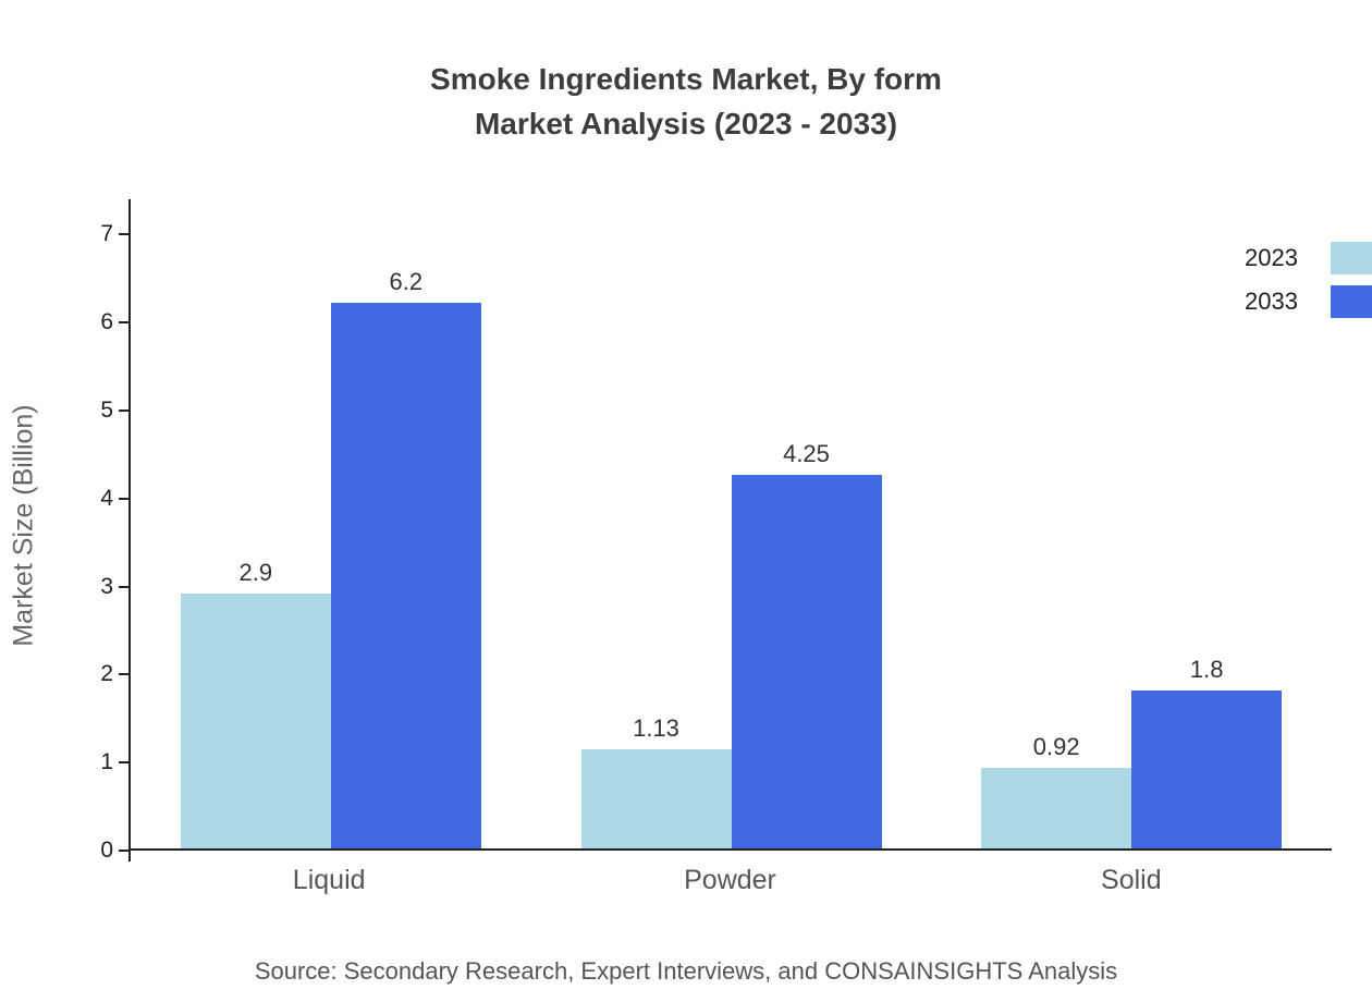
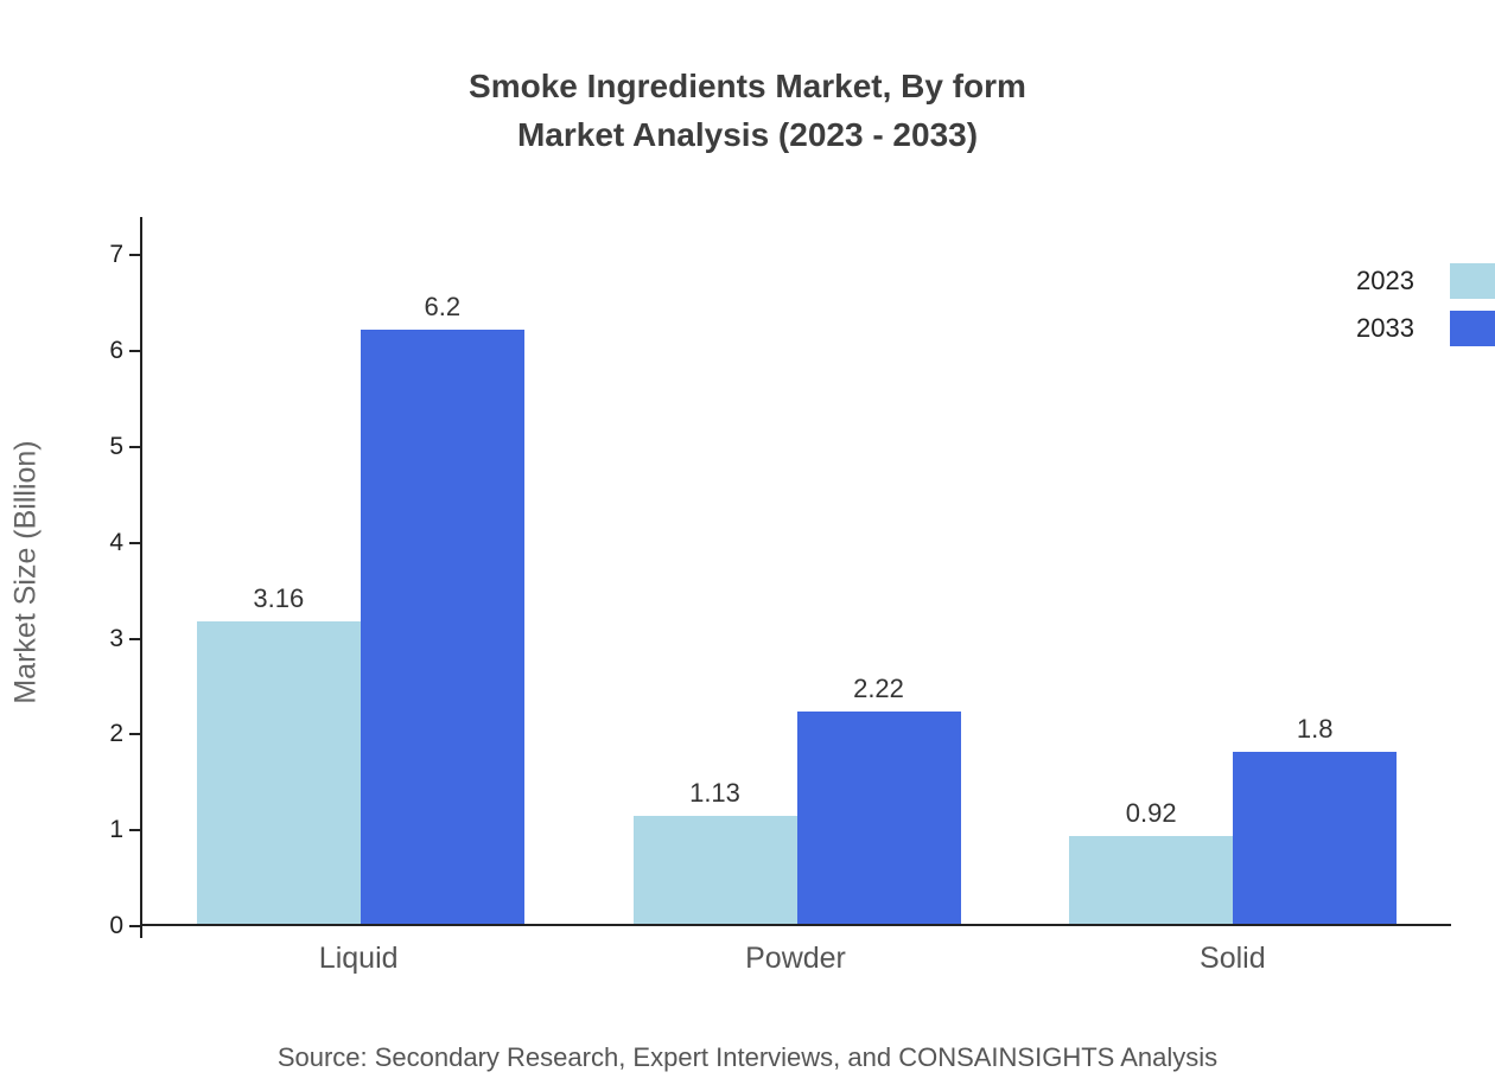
2023/Liquid: 2.9 -> 3.16
2033/Powder: 4.25 -> 2.22
